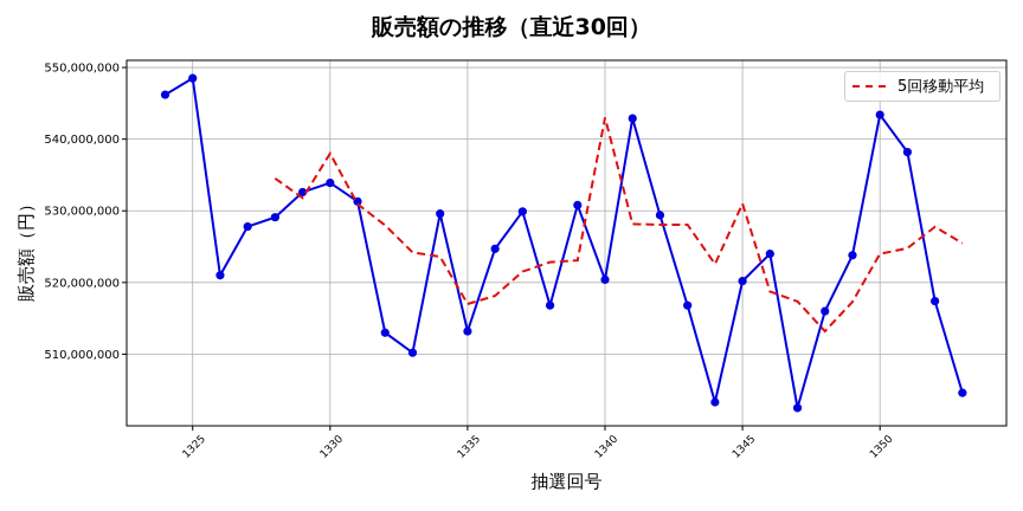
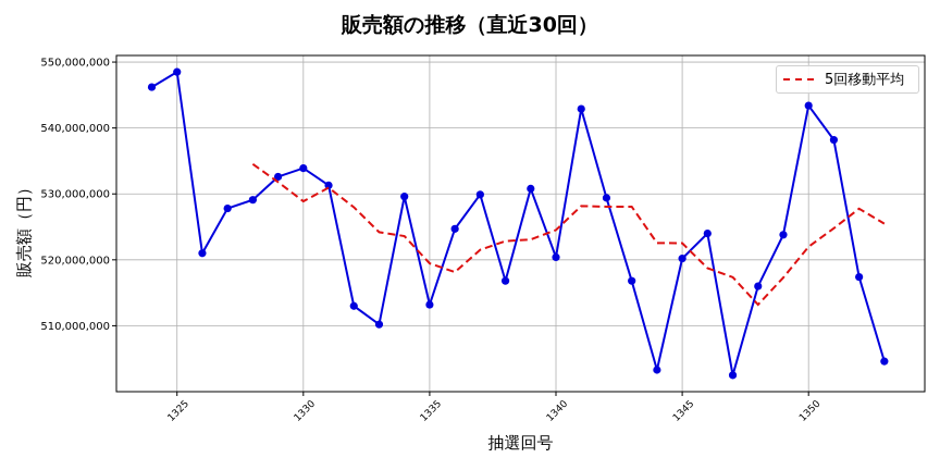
5回移動平均/1330: 538000000 -> 529000000
5回移動平均/1335: 517000000 -> 519000000
5回移動平均/1340: 543000000 -> 525000000
5回移動平均/1345: 531000000 -> 523000000
5回移動平均/1350: 524000000 -> 522000000
